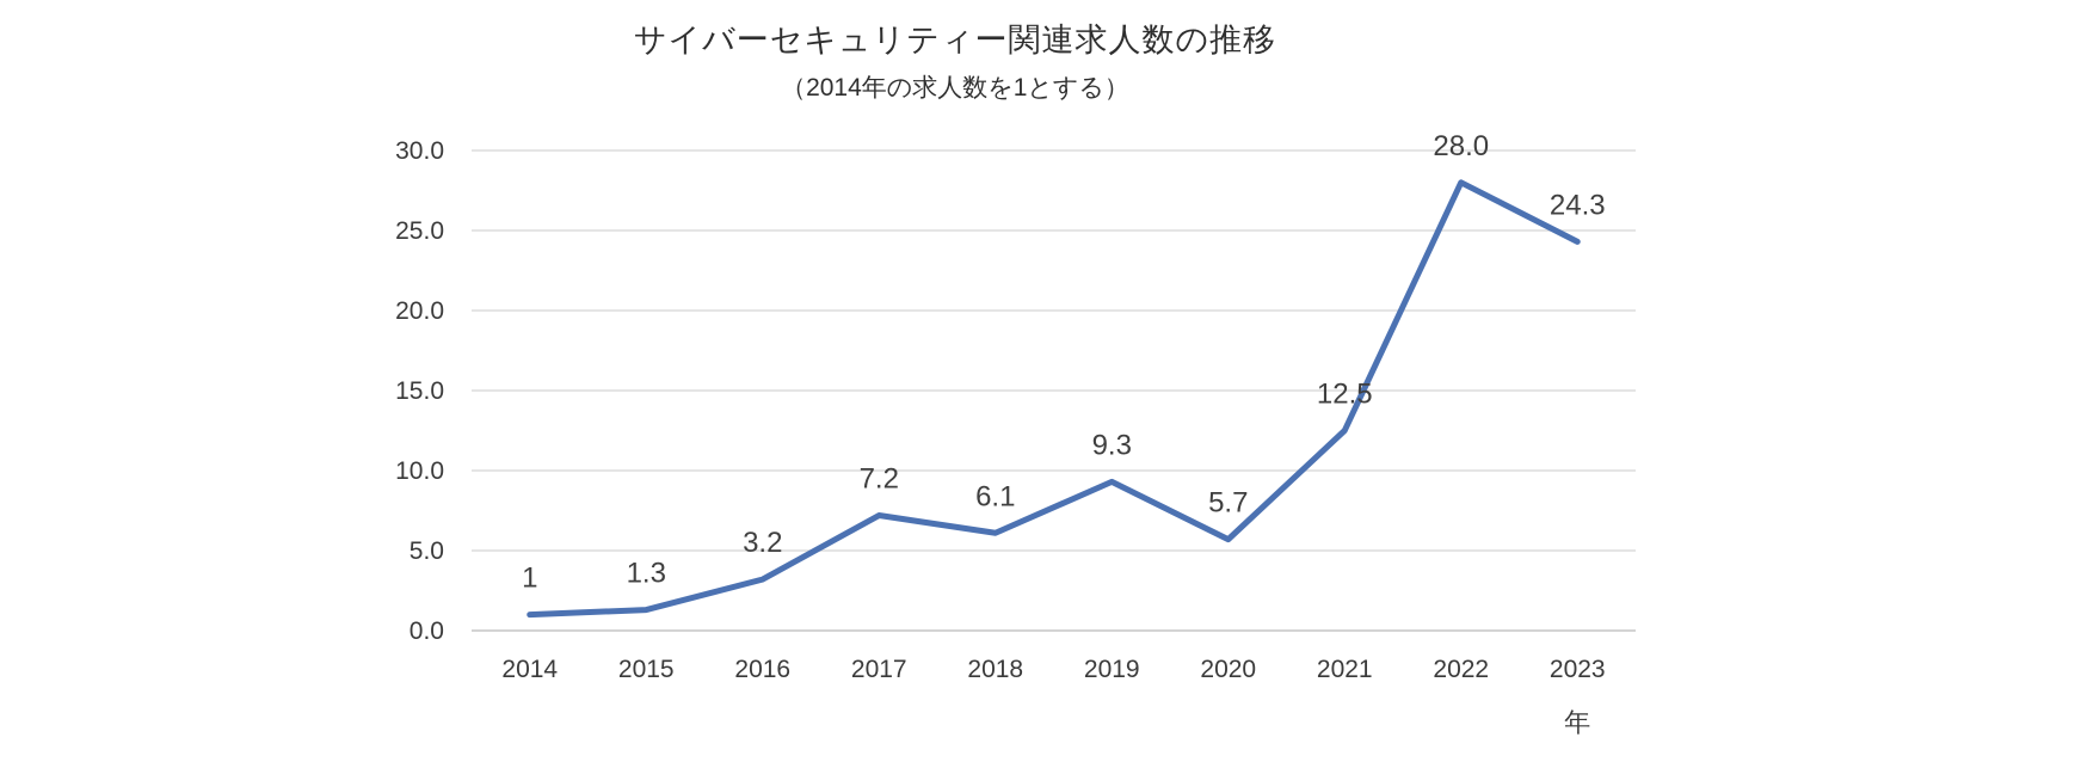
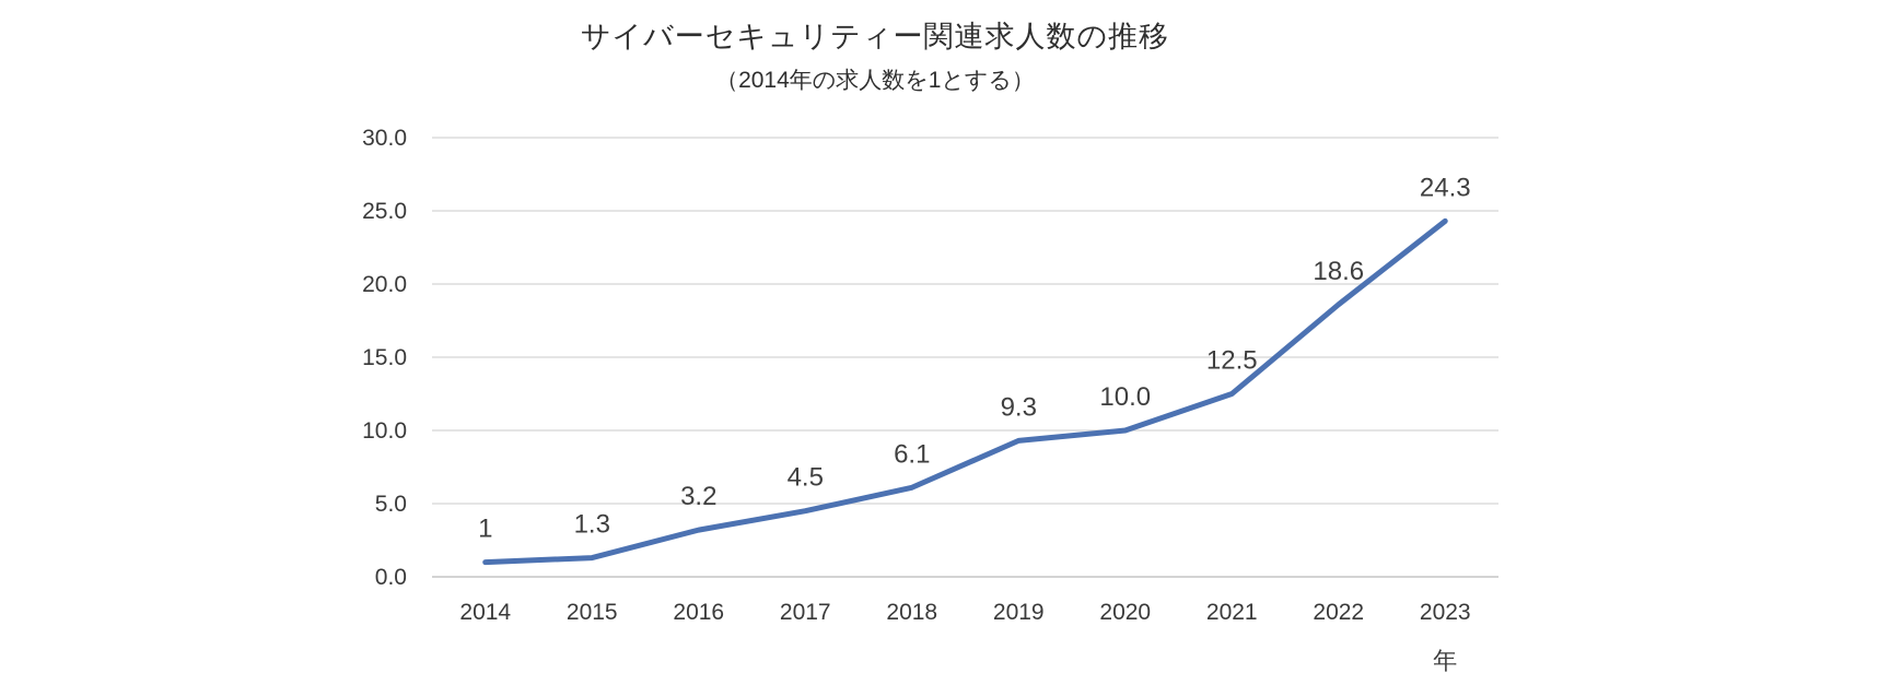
2017: 7.2 -> 4.5
2020: 5.7 -> 10.0
2022: 28.0 -> 18.6
